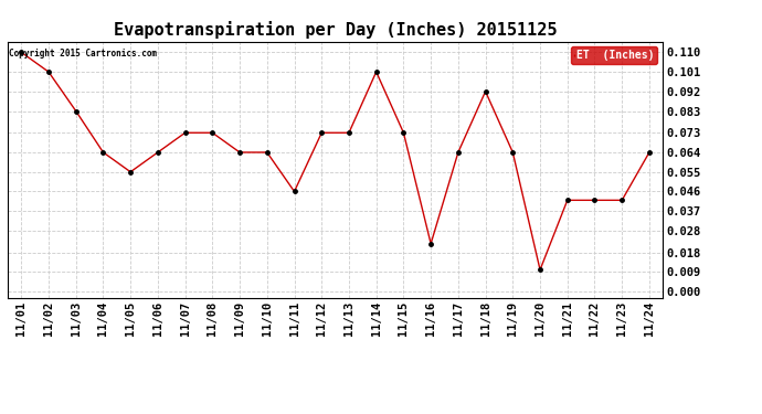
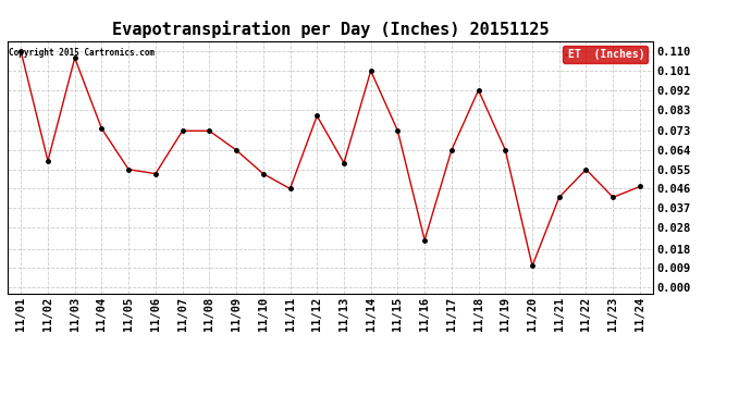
11/02: 0.101 -> 0.059
11/03: 0.083 -> 0.107
11/04: 0.064 -> 0.074
11/06: 0.064 -> 0.053
11/10: 0.064 -> 0.053
11/12: 0.073 -> 0.080
11/13: 0.073 -> 0.058
11/22: 0.042 -> 0.055
11/24: 0.064 -> 0.047
